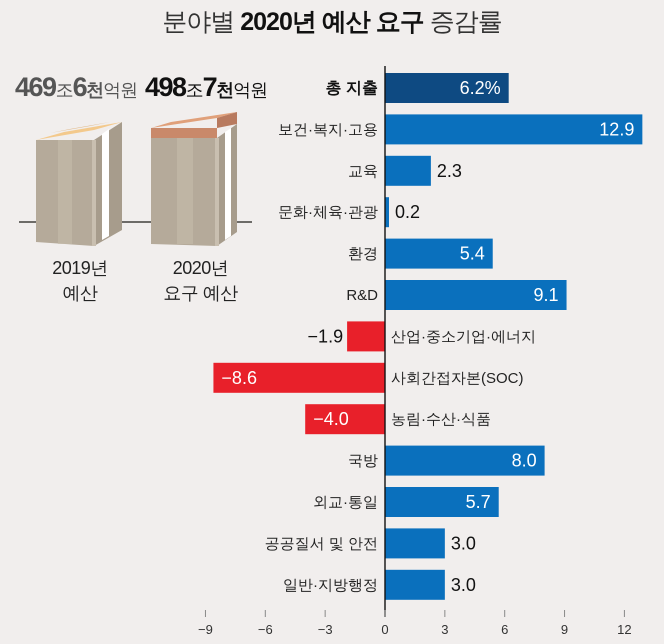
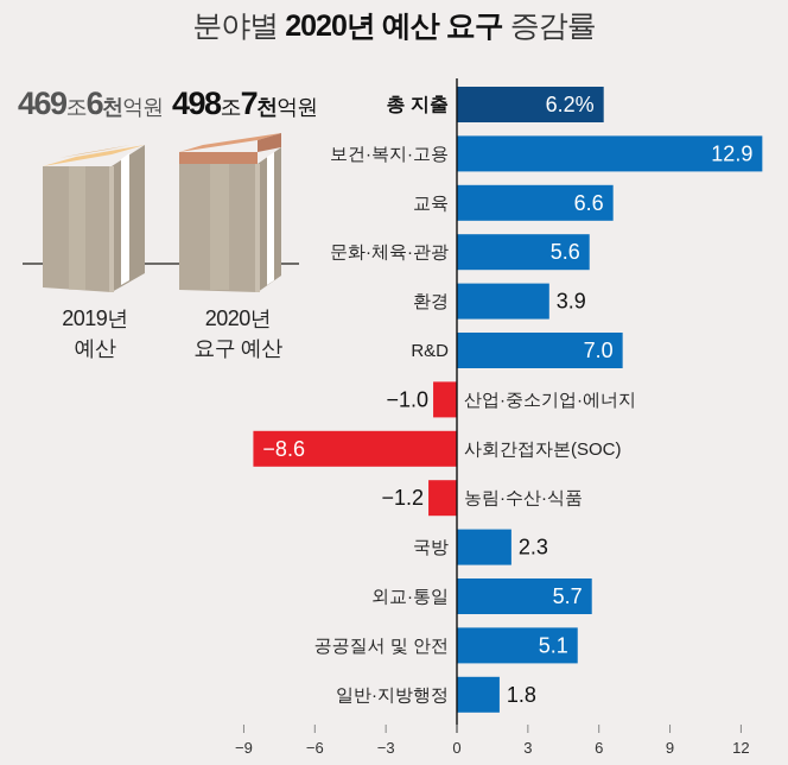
교육: 2.3 -> 6.6
문화·체육·관광: 0.2 -> 5.6
환경: 5.4 -> 3.9
R&D: 9.1 -> 7.0
산업·중소기업·에너지: −1.9 -> −1.0
농림·수산·식품: −4.0 -> −1.2
국방: 8.0 -> 2.3
공공질서 및 안전: 3.0 -> 5.1
일반·지방행정: 3.0 -> 1.8
